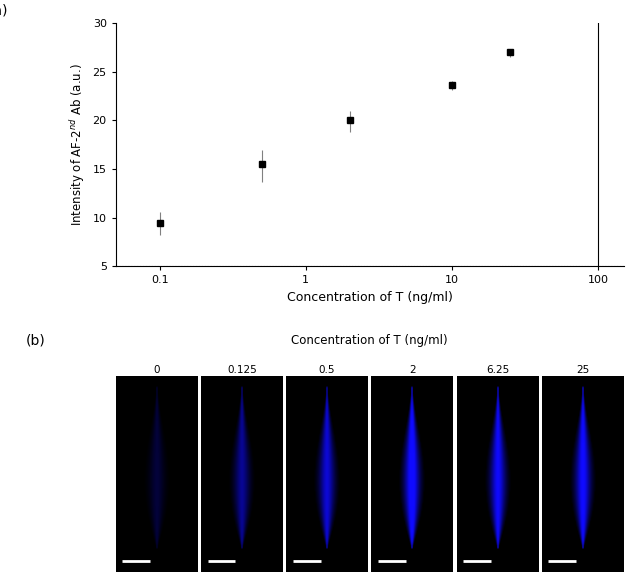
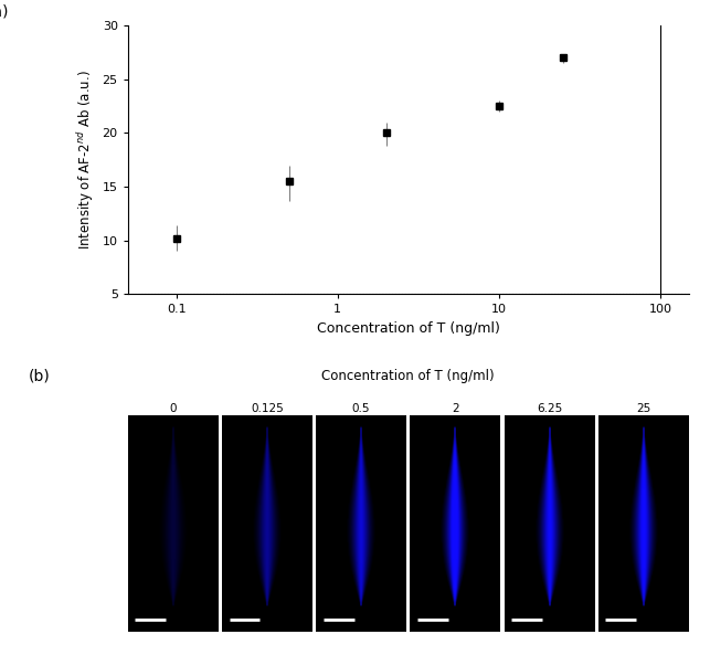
0.1: 9.4 -> 10.2
10: 23.6 -> 22.5
